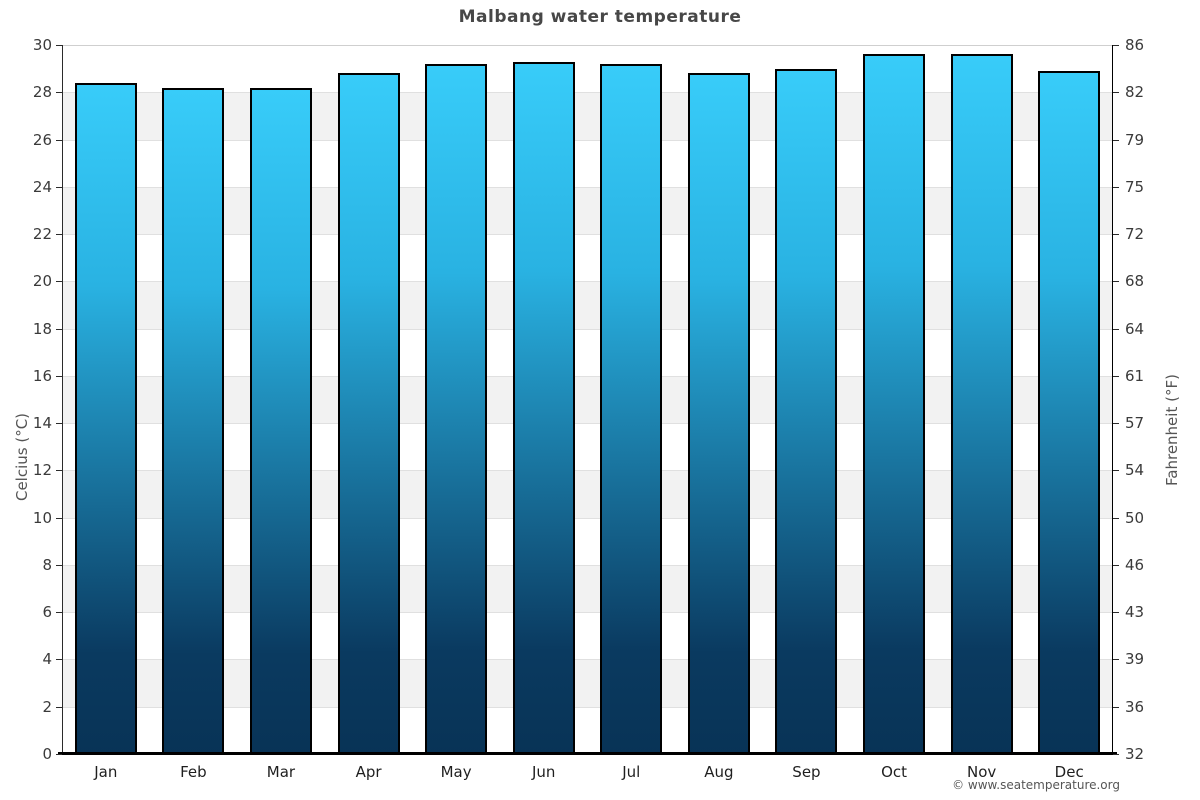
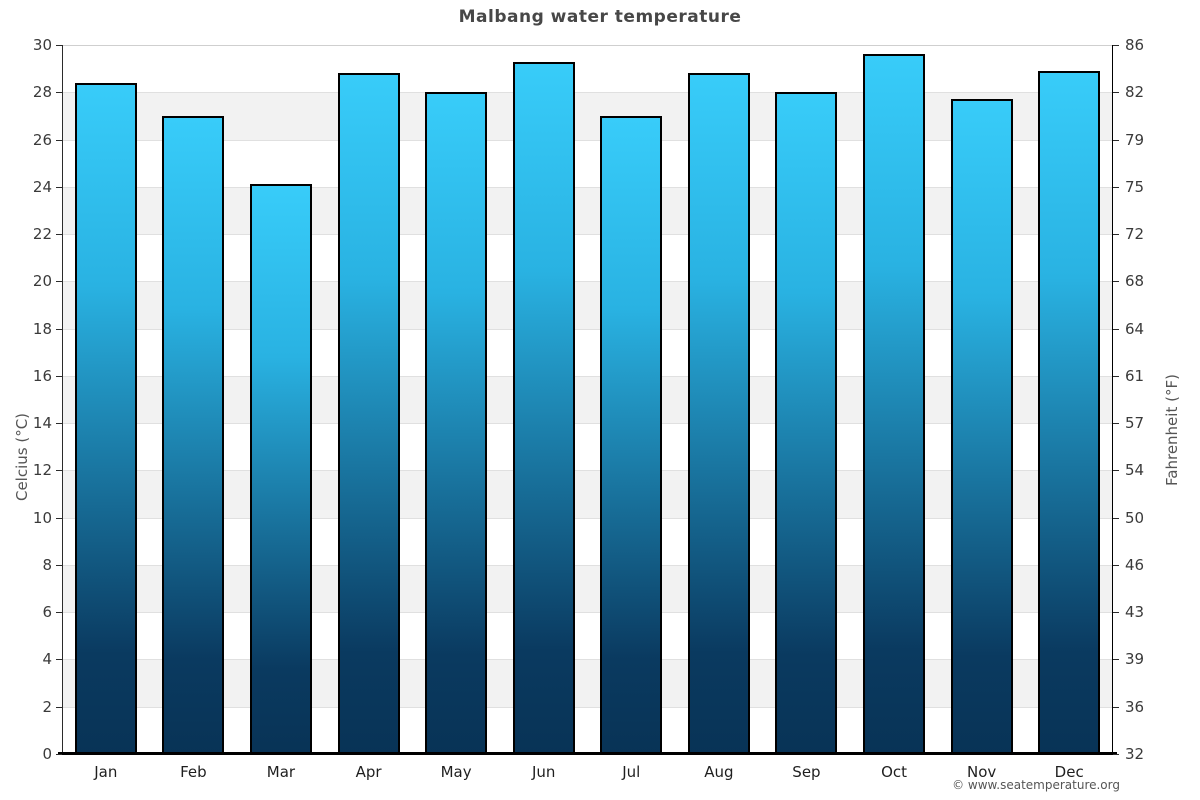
Feb: 28.2 -> 27.0
Mar: 28.2 -> 24.1
May: 29.2 -> 28.0
Jul: 29.2 -> 27.0
Sep: 29.0 -> 28.0
Nov: 29.6 -> 27.7
